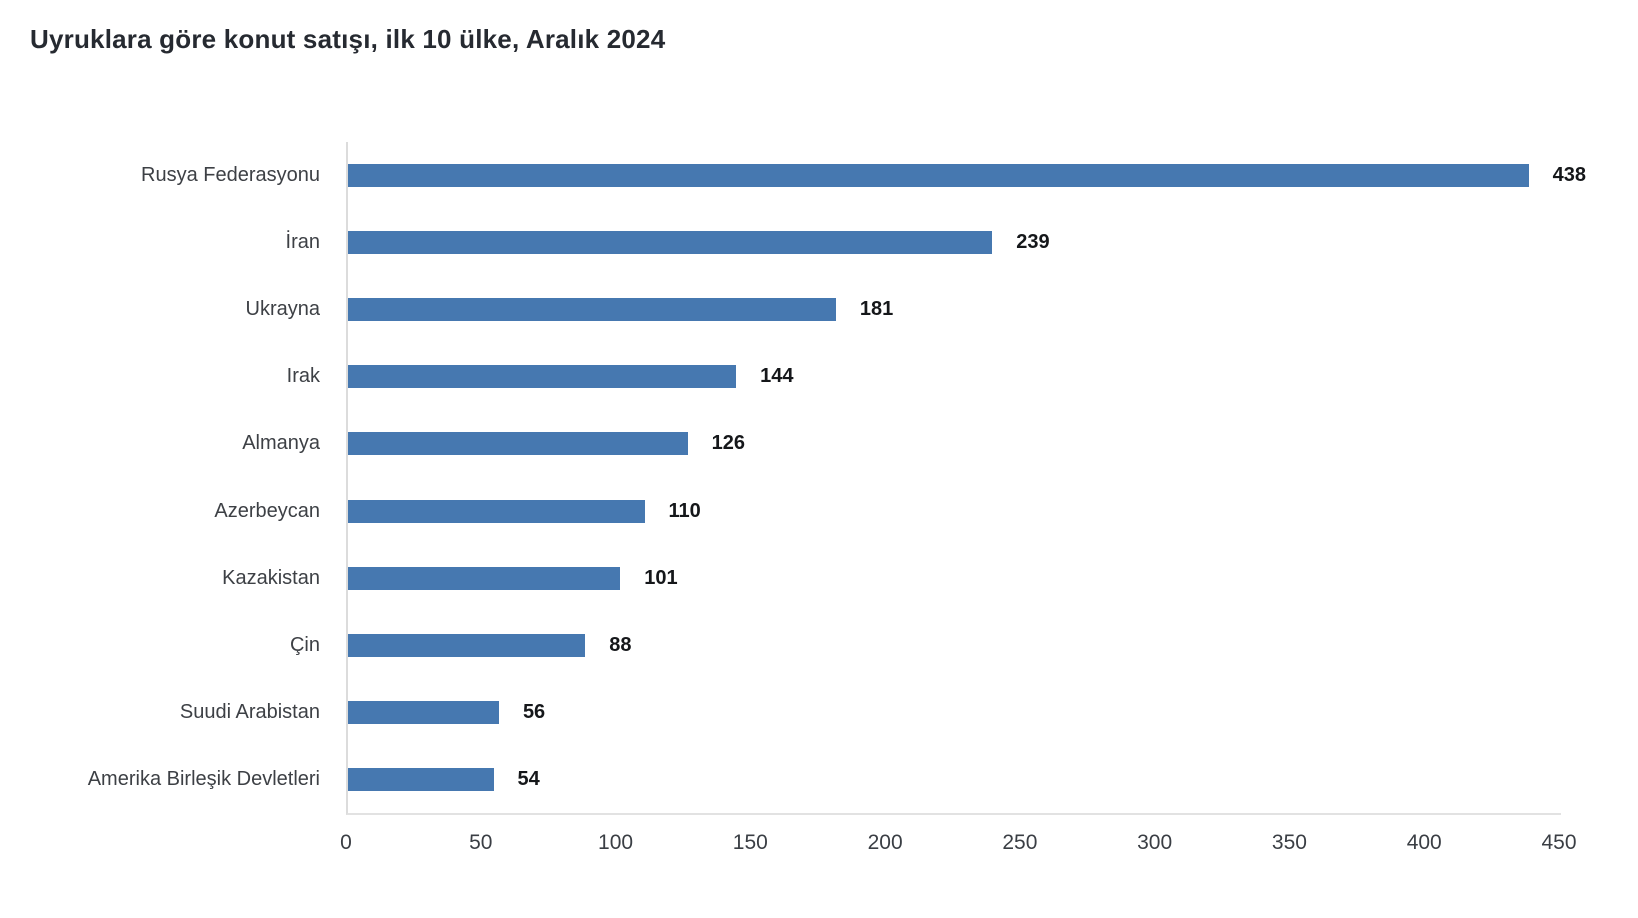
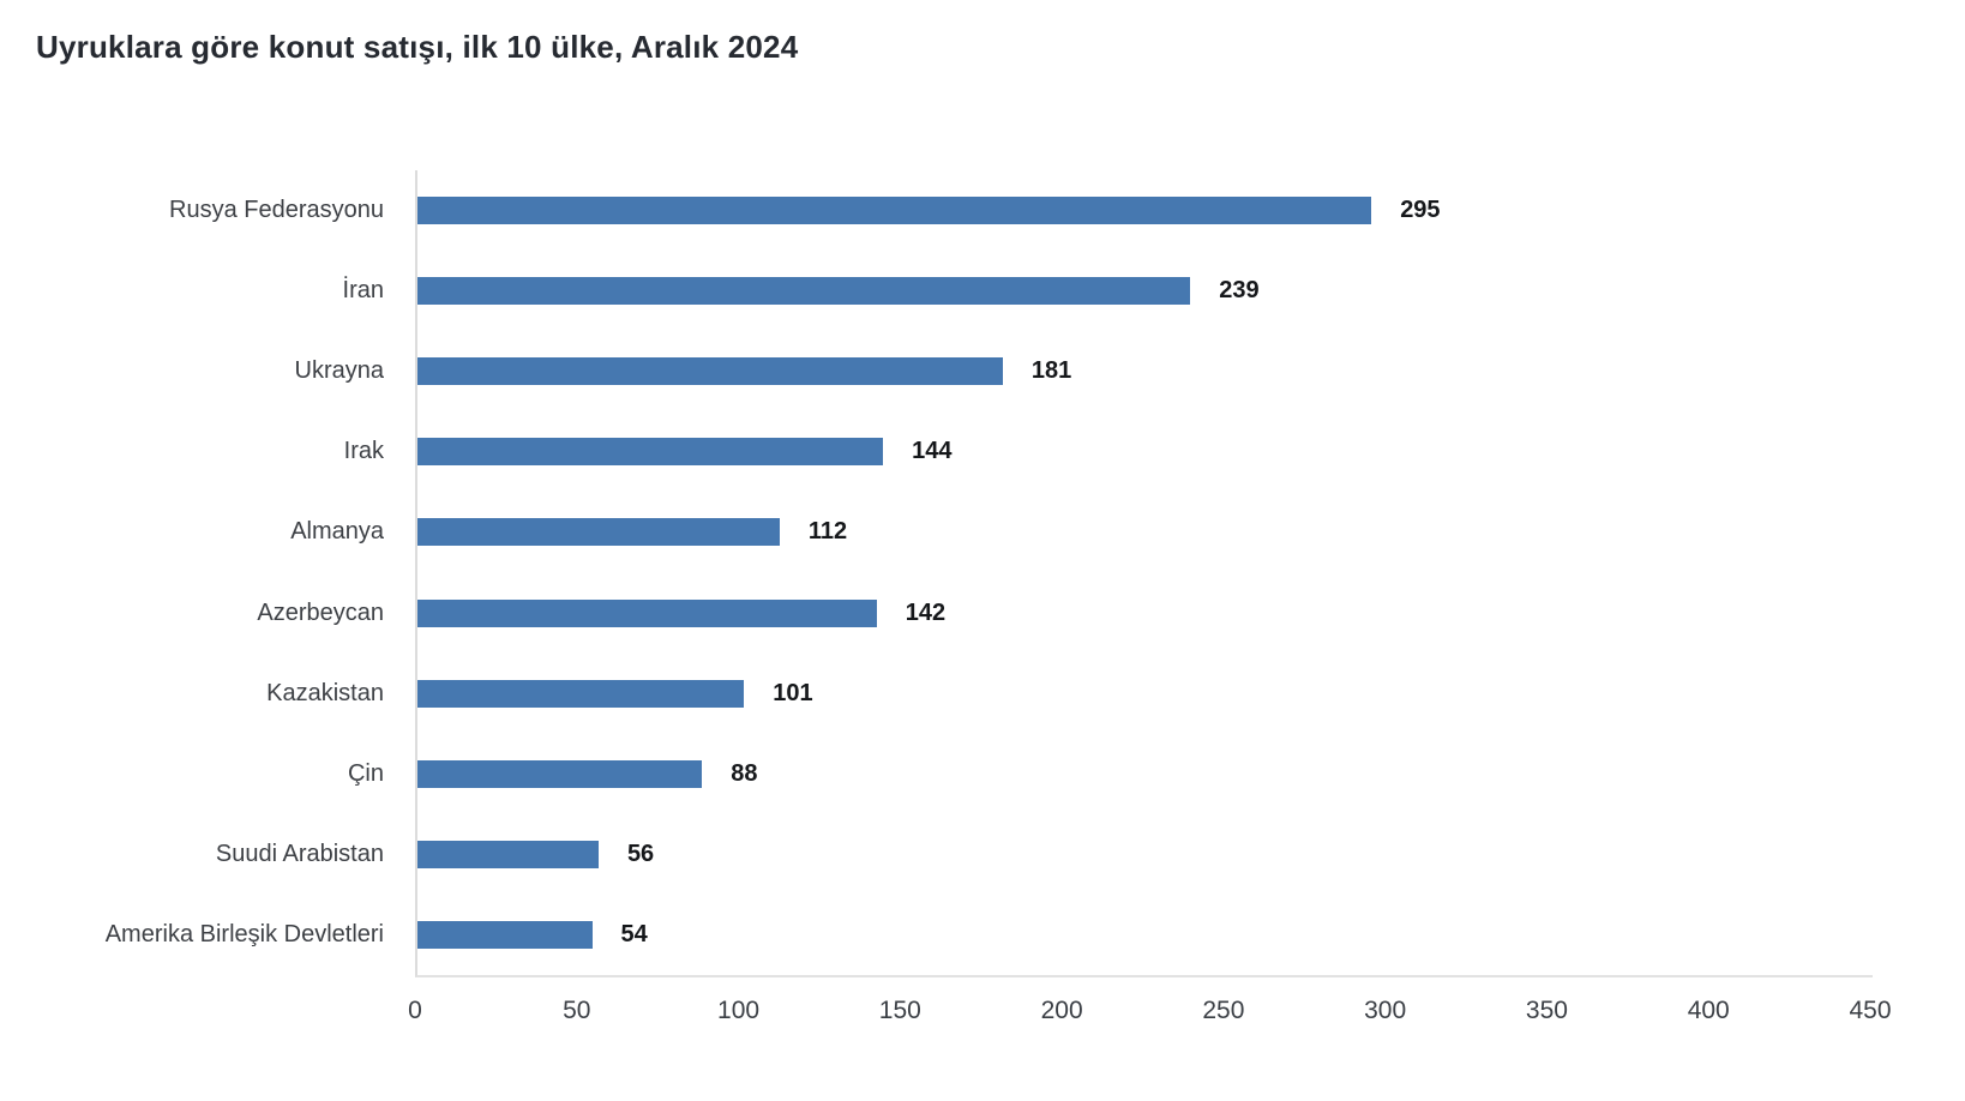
Rusya Federasyonu: 438 -> 295
Almanya: 126 -> 112
Azerbeycan: 110 -> 142
